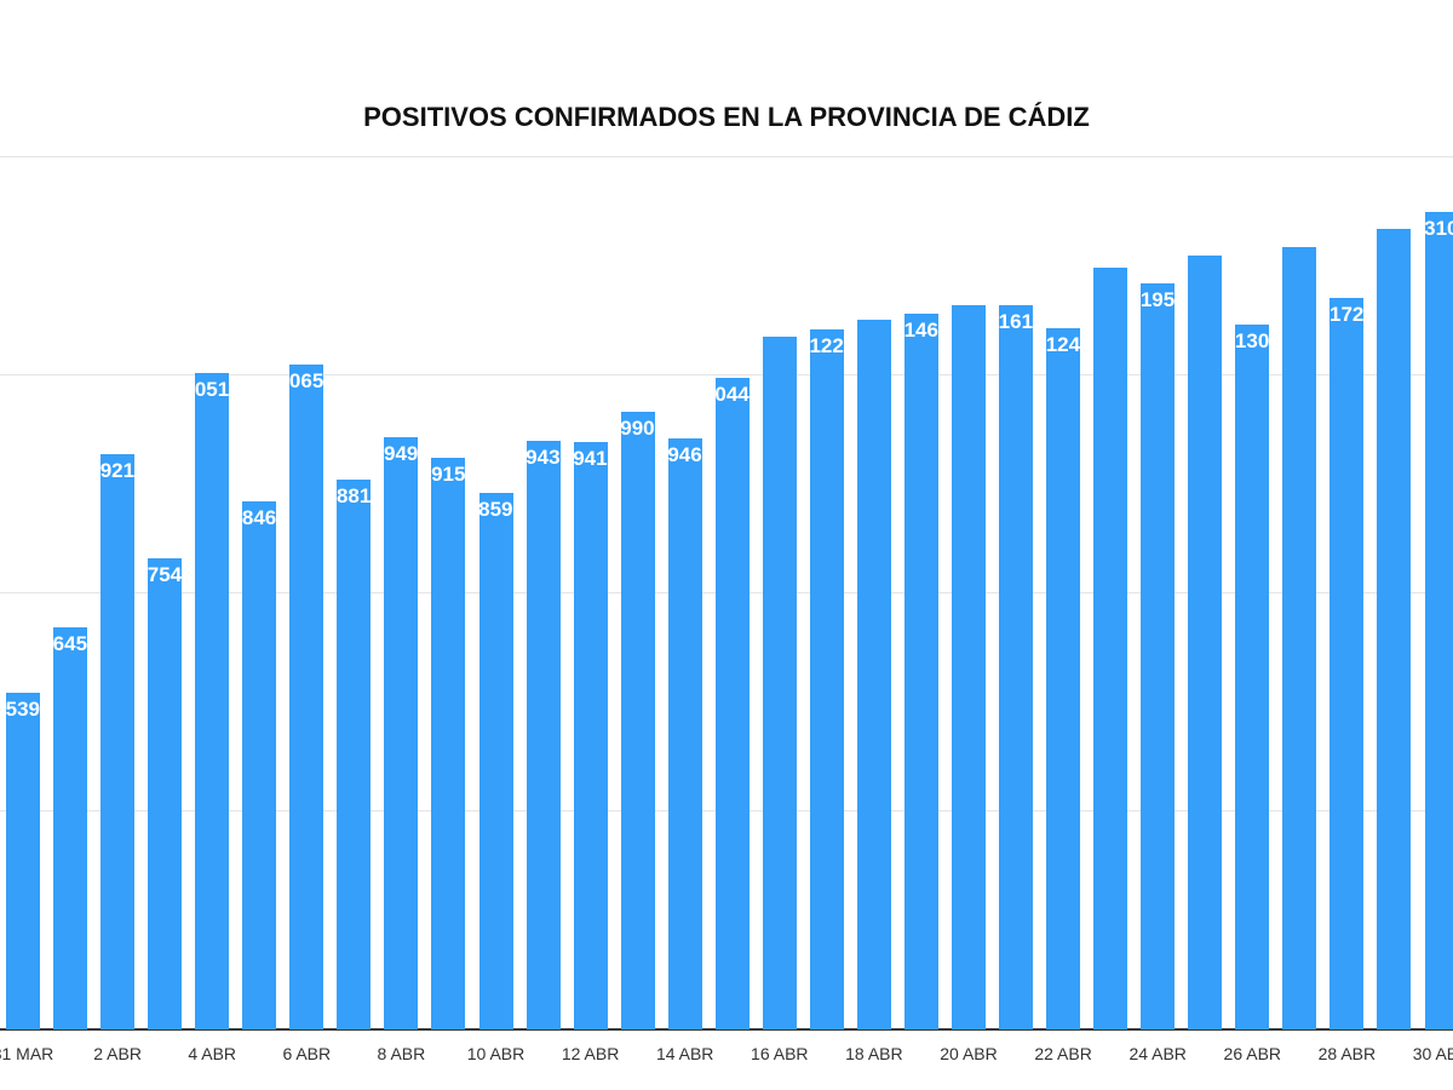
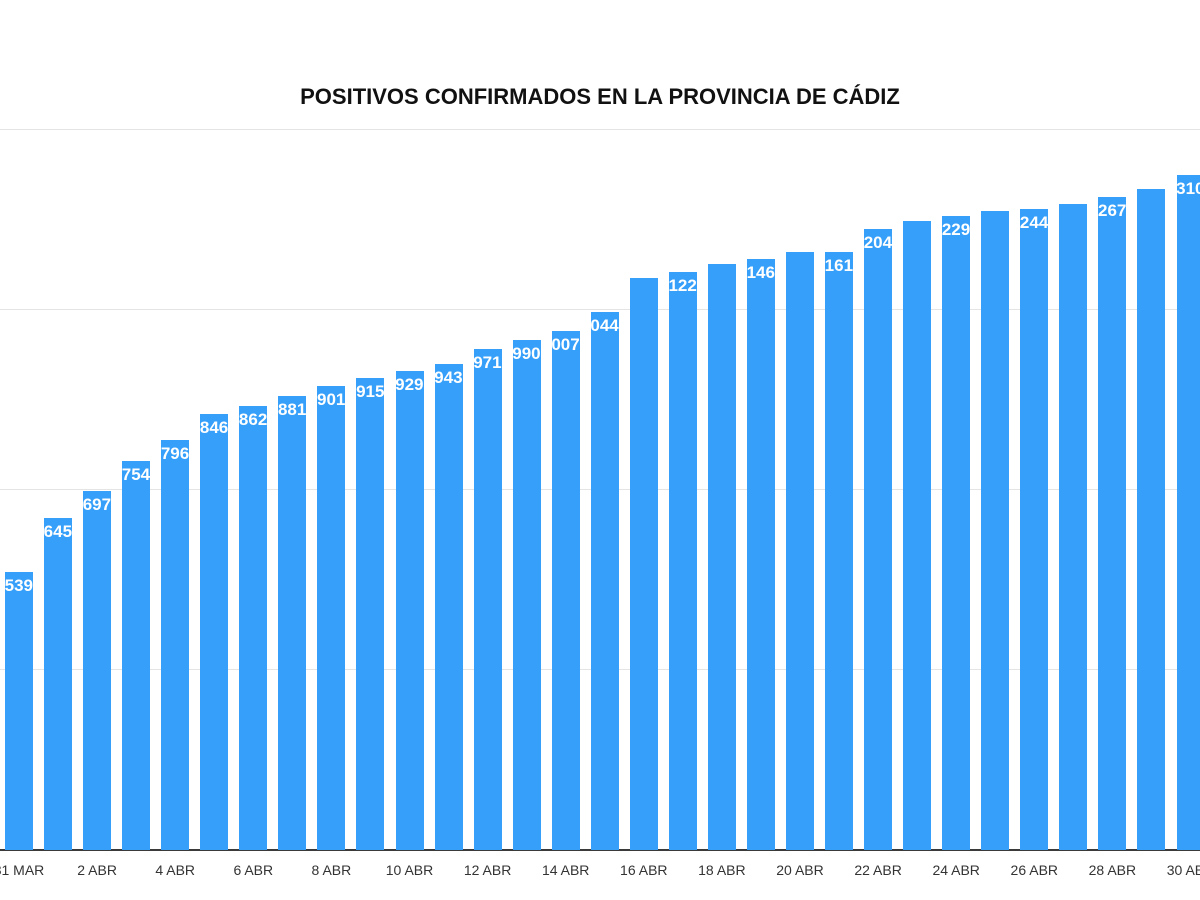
2 ABR: 1921 -> 1697
4 ABR: 2051 -> 1796
6 ABR: 2065 -> 1862
8 ABR: 1949 -> 1901
10 ABR: 1859 -> 1929
12 ABR: 1941 -> 1971
14 ABR: 1946 -> 2007
22 ABR: 2124 -> 2204
24 ABR: 2195 -> 2229
26 ABR: 2130 -> 2244
28 ABR: 2172 -> 2267
